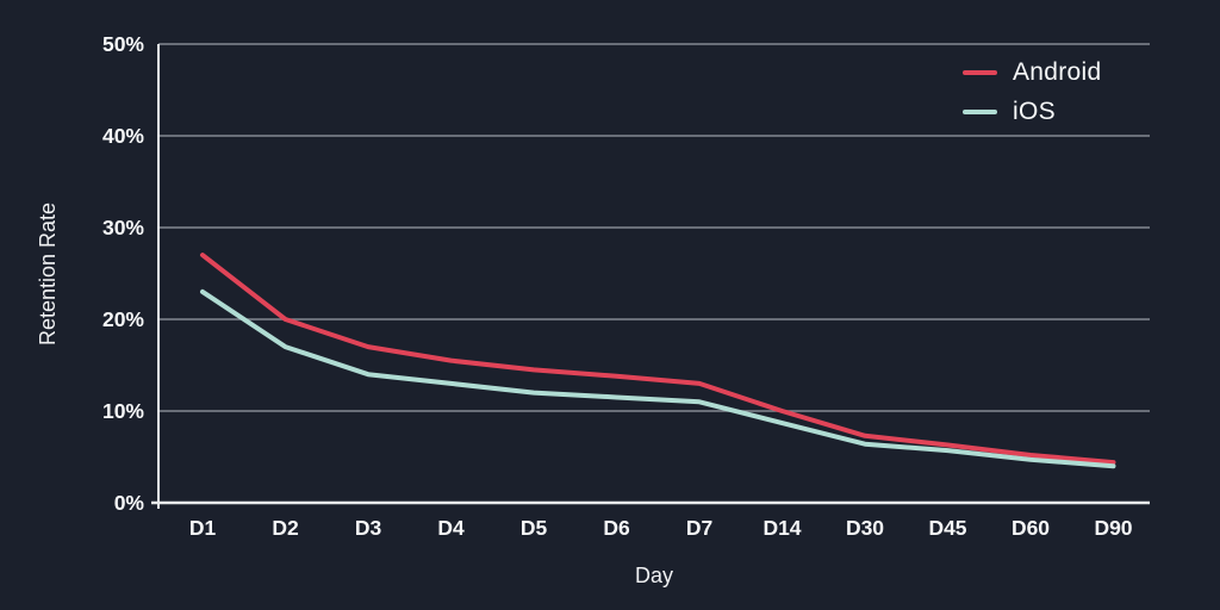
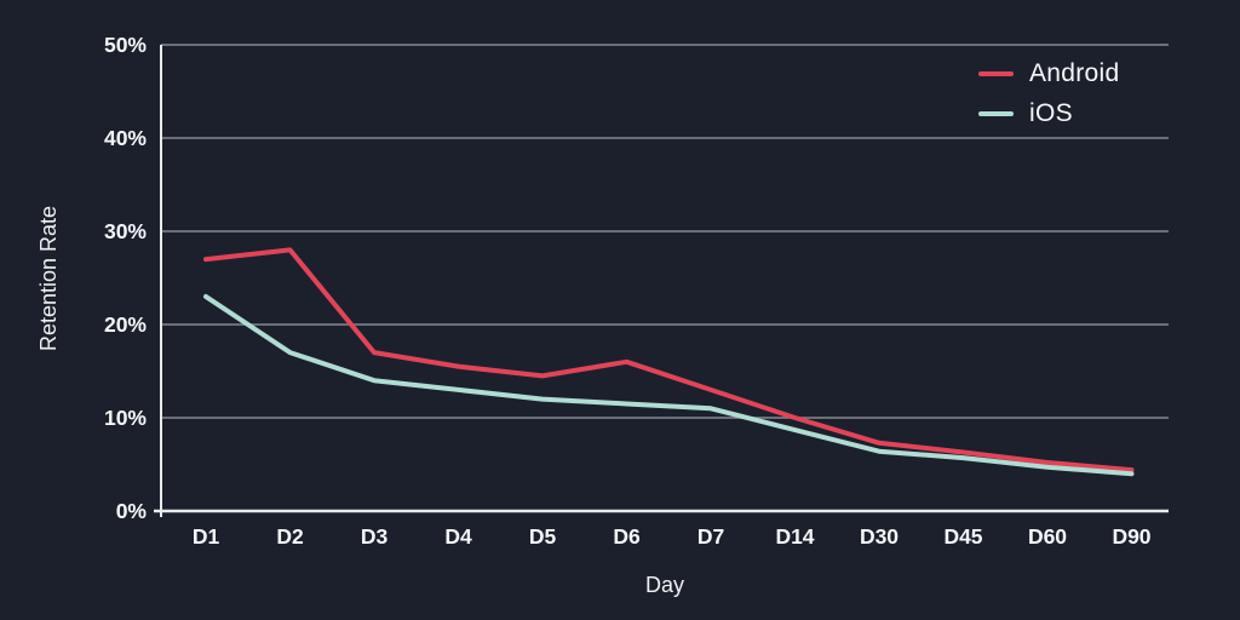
Android/D2: 20% -> 28%
Android/D6: 14% -> 16%
